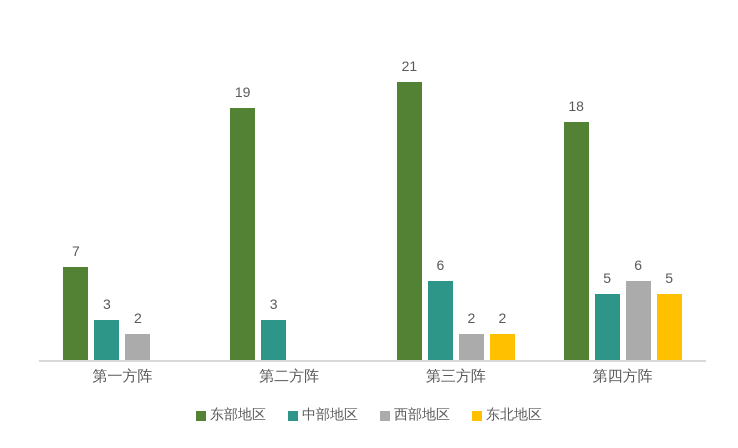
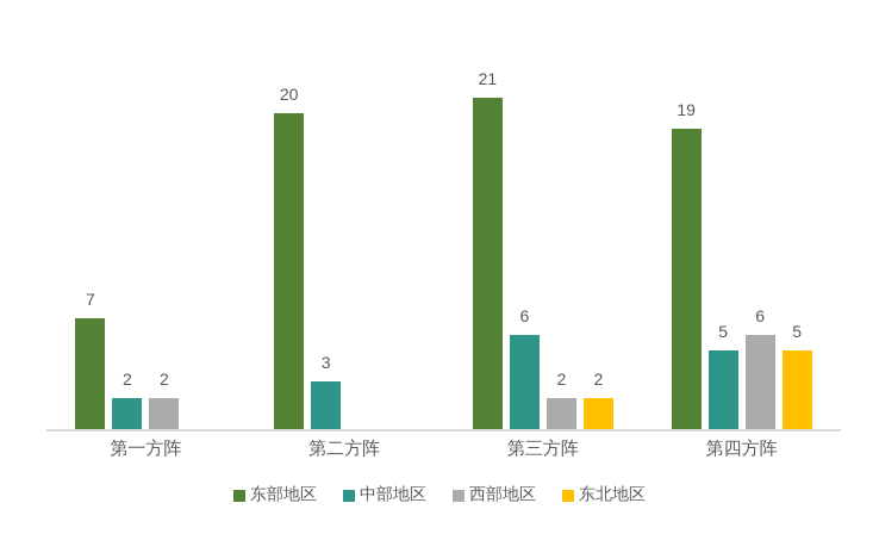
中部地区/第一方阵: 3 -> 2
东部地区/第二方阵: 19 -> 20
东部地区/第四方阵: 18 -> 19
